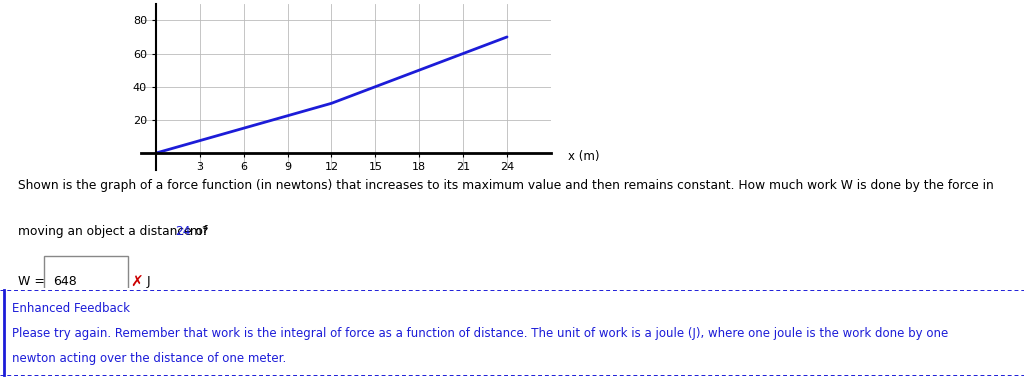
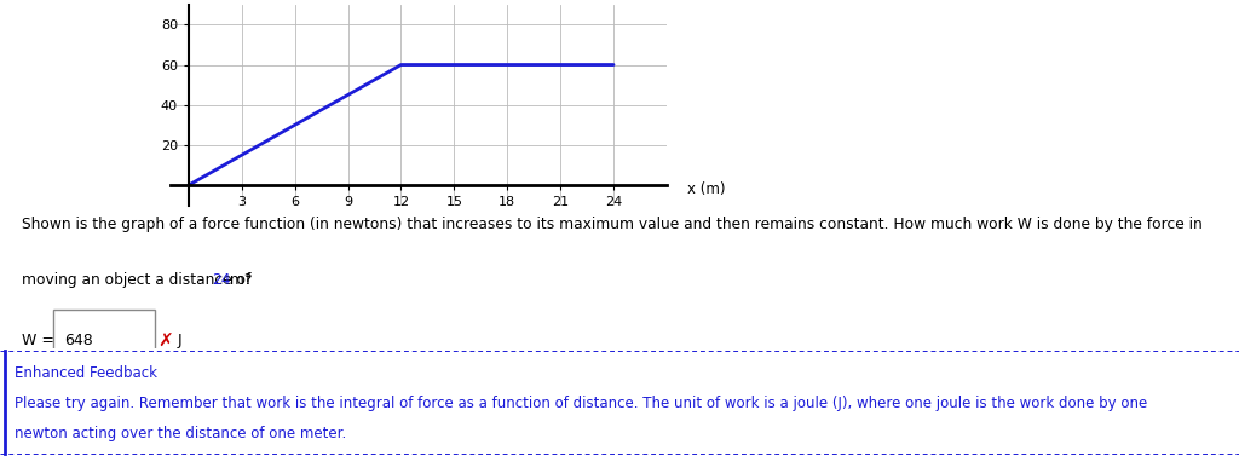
12: 30 -> 60
24: 70 -> 60
